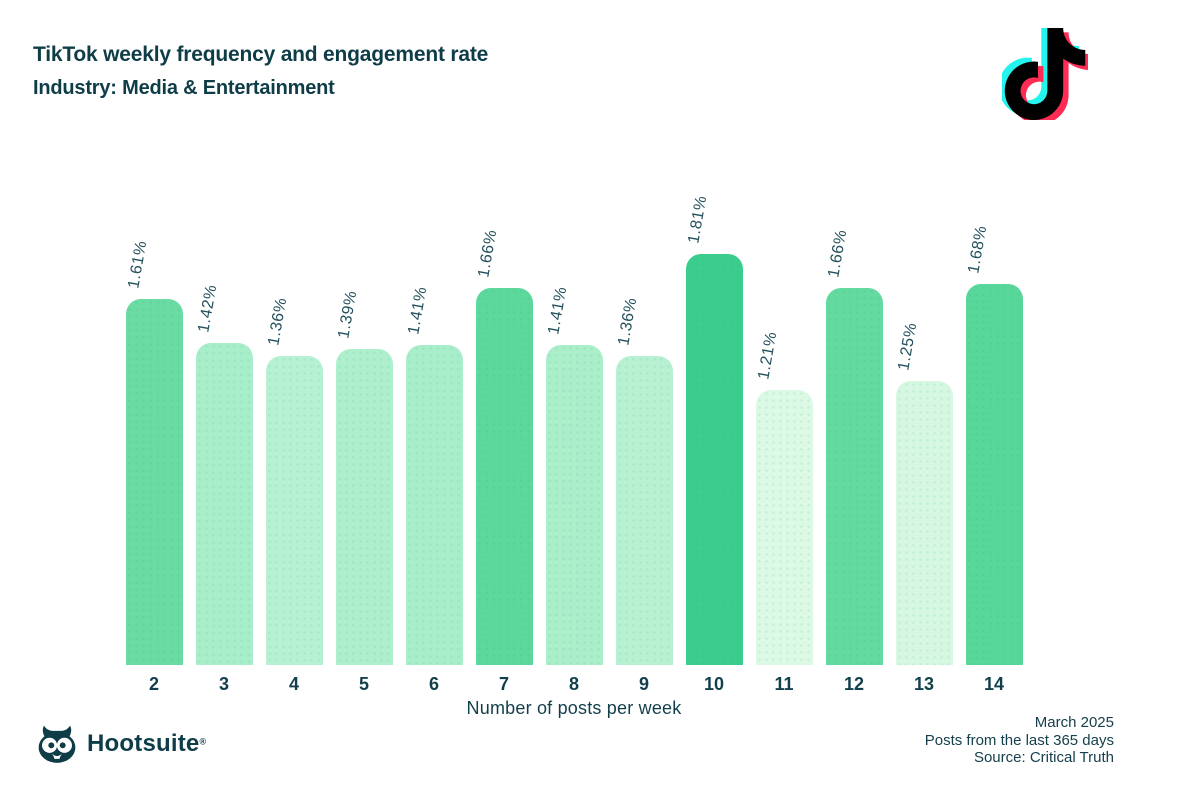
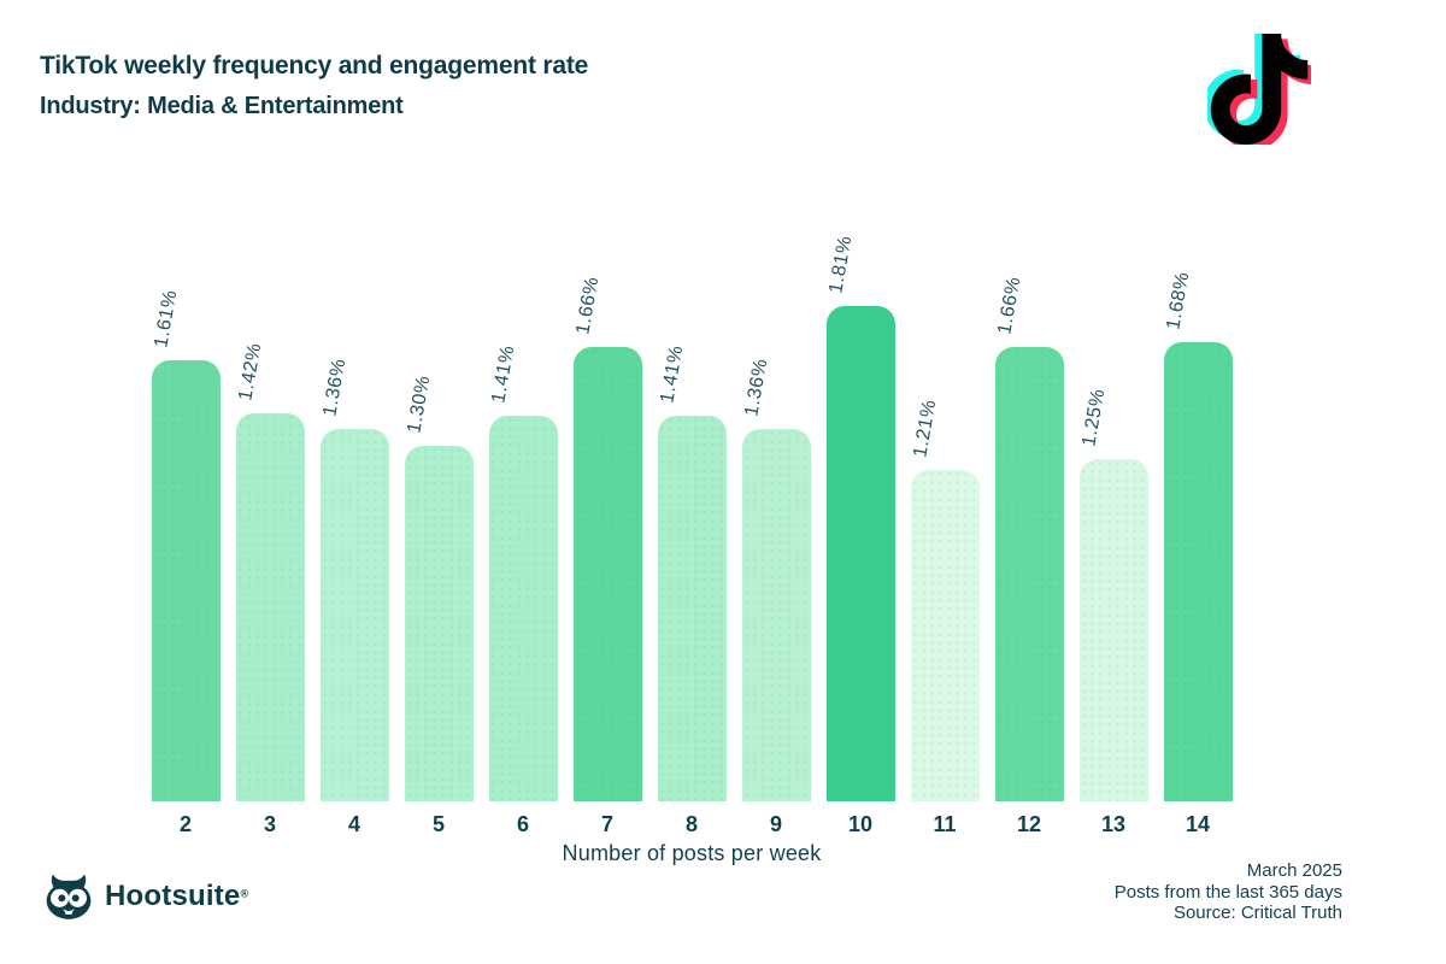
5: 1.39% -> 1.30%
